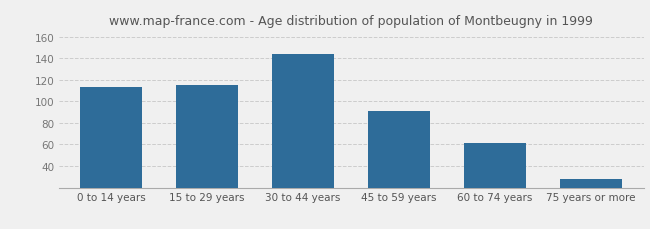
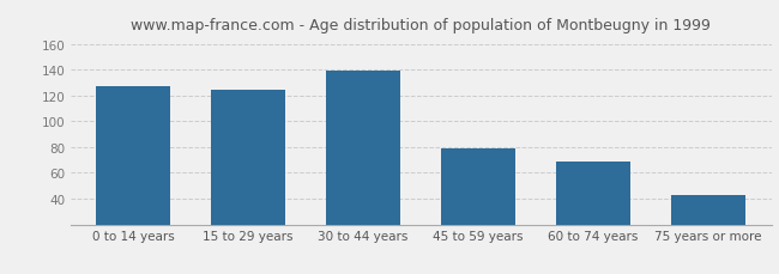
0 to 14 years: 113 -> 127
15 to 29 years: 115 -> 124
30 to 44 years: 144 -> 139
45 to 59 years: 91 -> 79
60 to 74 years: 61 -> 69
75 years or more: 28 -> 43
